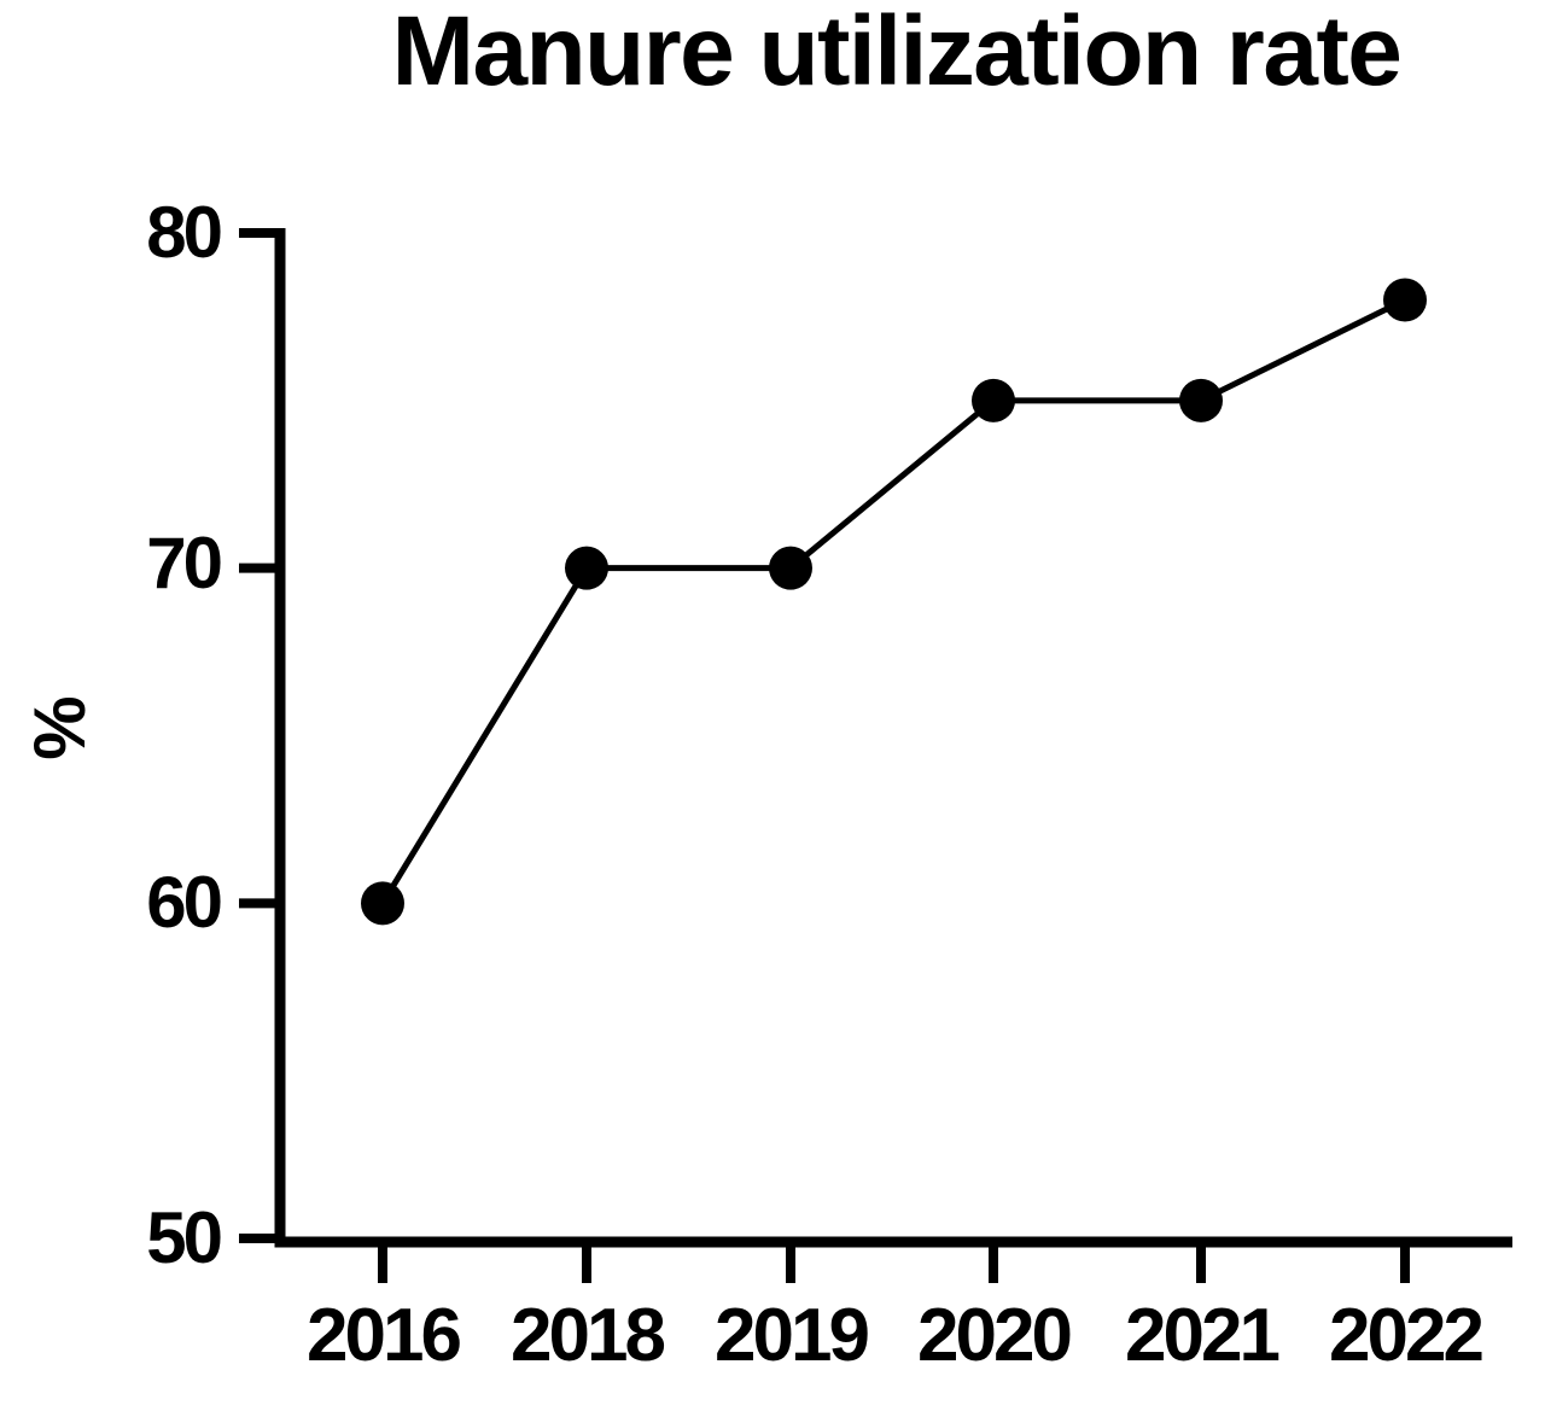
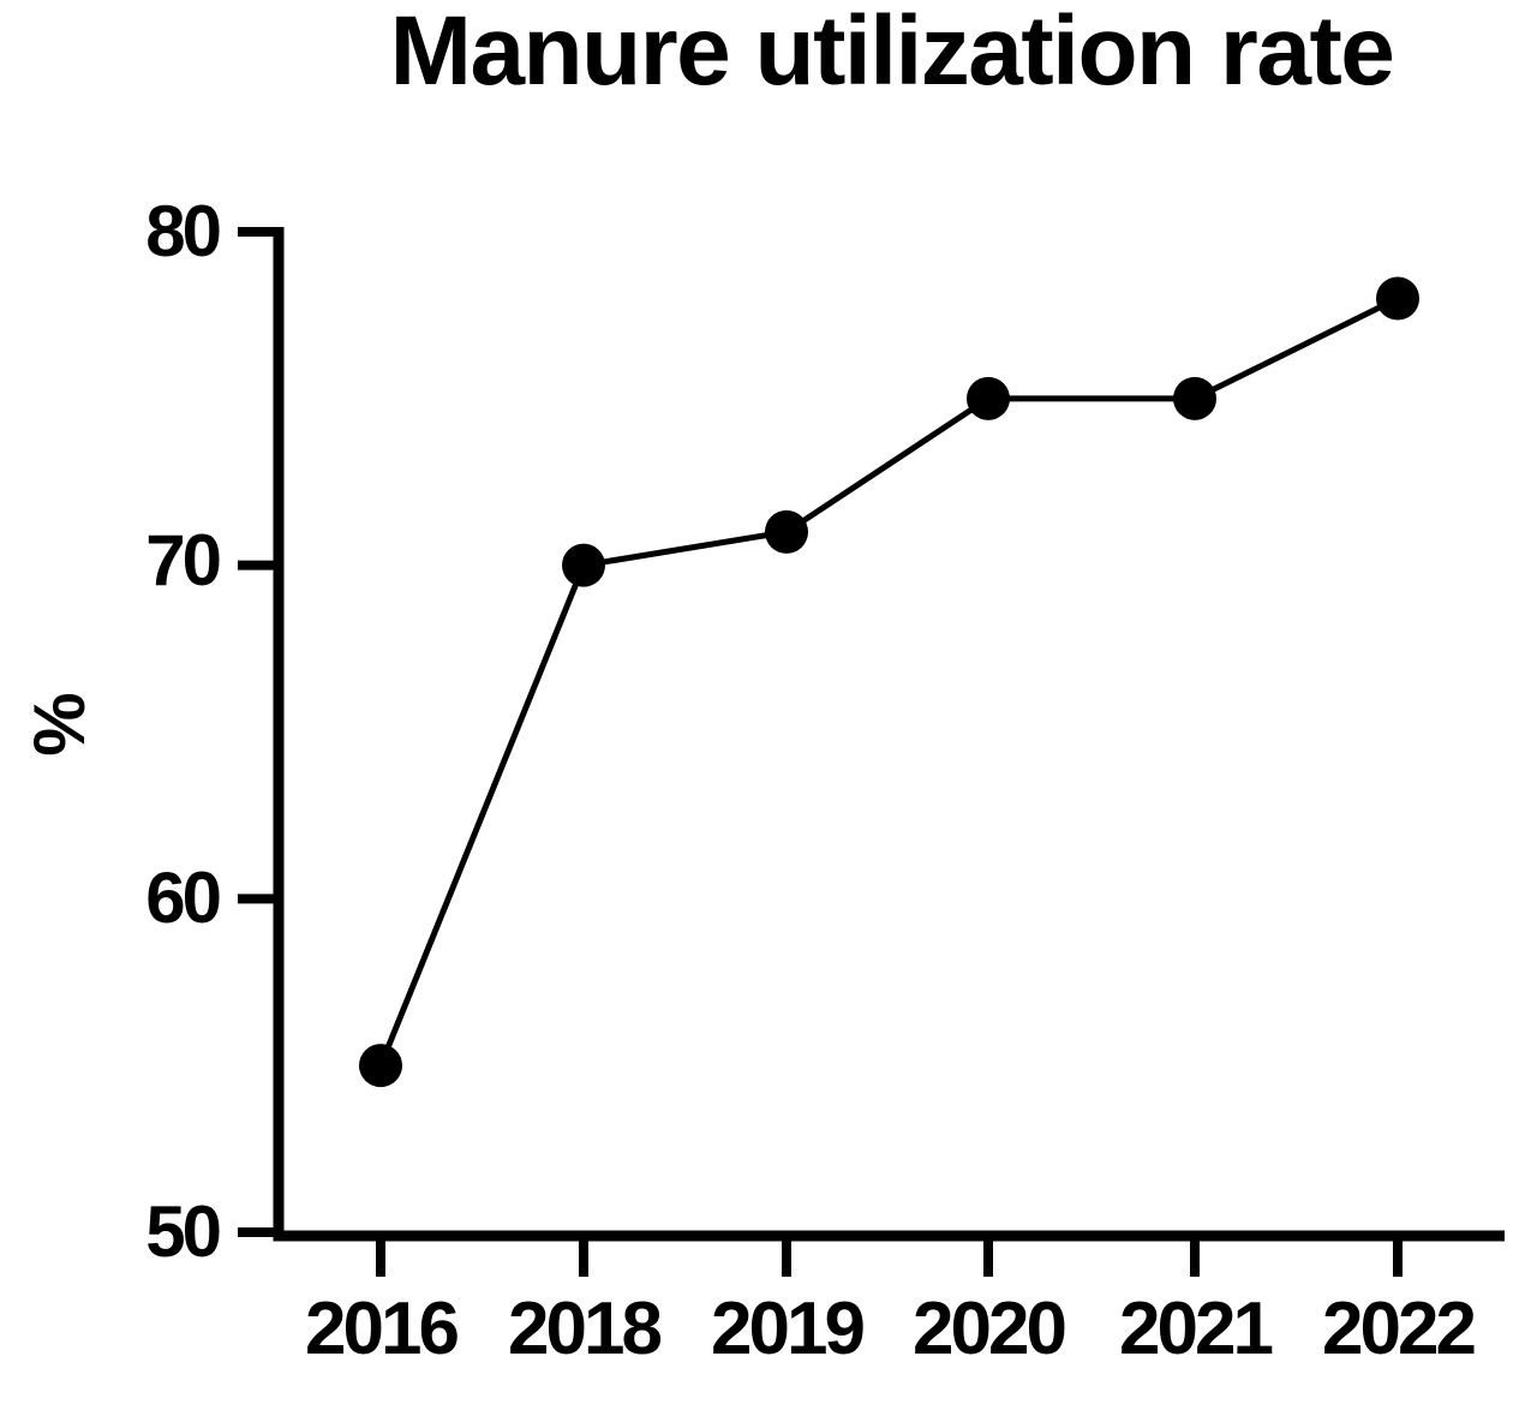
2016: 60 -> 55
2019: 70 -> 71
